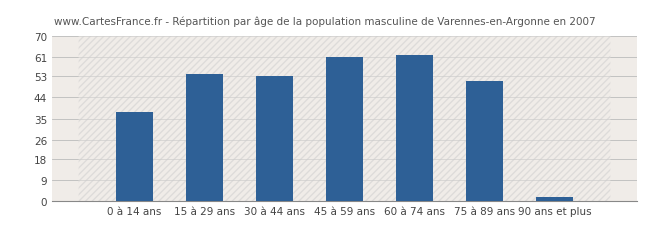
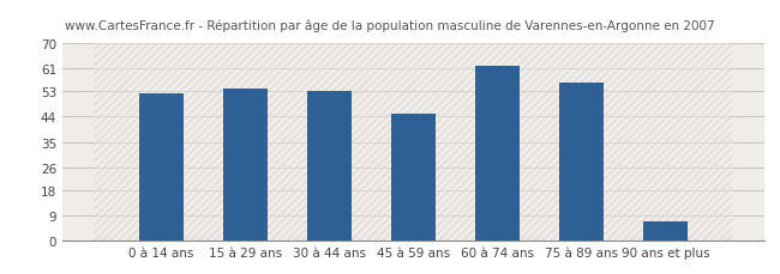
0 à 14 ans: 38 -> 52
45 à 59 ans: 61 -> 45
75 à 89 ans: 51 -> 56
90 ans et plus: 2 -> 7
